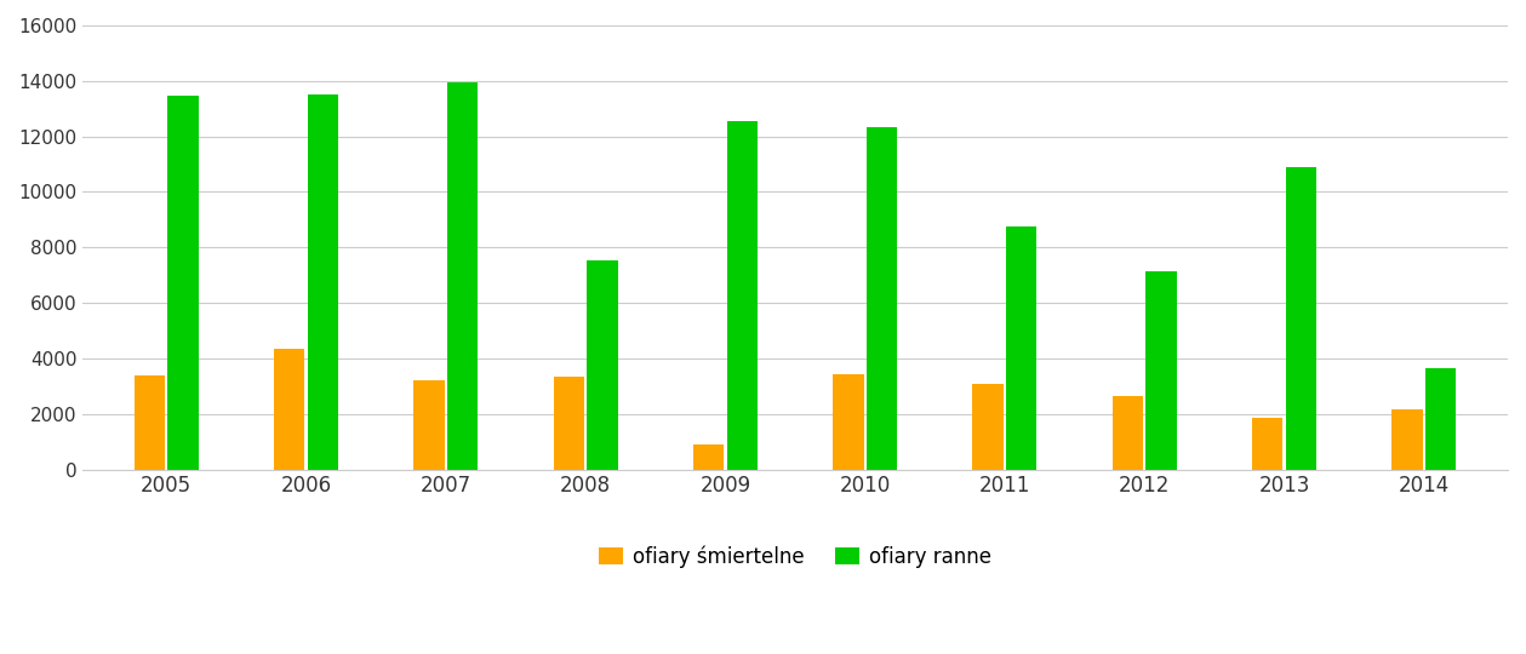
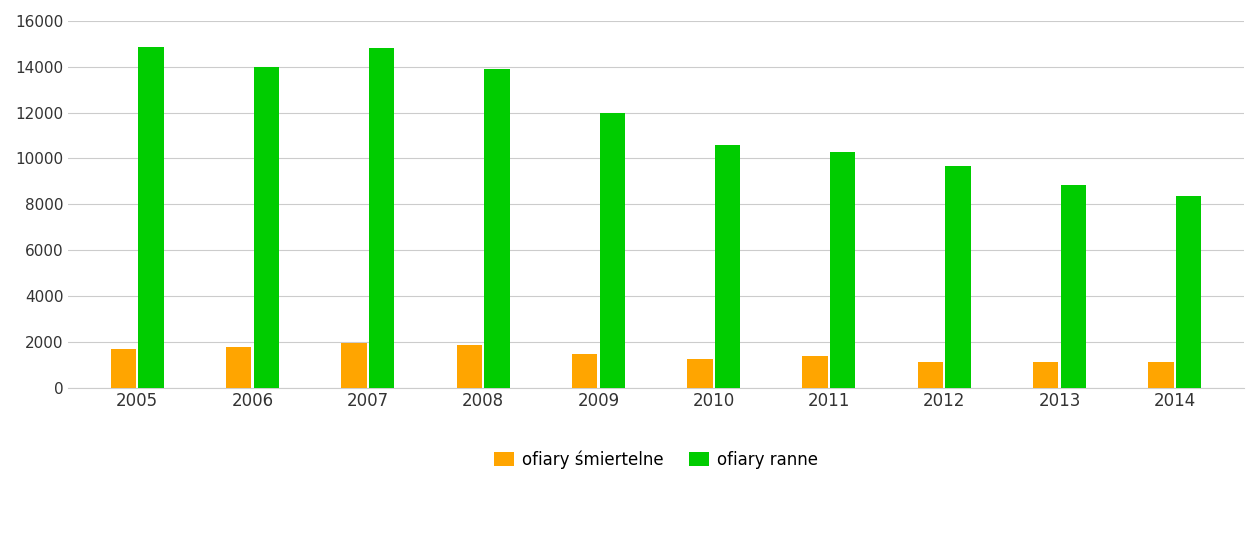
ofiary śmiertelne/2005: 3400 -> 1700
ofiary ranne/2005: 13450 -> 14850
ofiary śmiertelne/2006: 4350 -> 1750
ofiary ranne/2006: 13500 -> 14000
ofiary śmiertelne/2007: 3200 -> 1960
ofiary ranne/2007: 13950 -> 14800
ofiary śmiertelne/2008: 3350 -> 1850
ofiary ranne/2008: 7550 -> 13900
ofiary śmiertelne/2009: 900 -> 1460
ofiary ranne/2009: 12550 -> 12000
ofiary śmiertelne/2010: 3450 -> 1250
ofiary ranne/2010: 12350 -> 10580
ofiary śmiertelne/2011: 3100 -> 1400
ofiary ranne/2011: 8750 -> 10300
ofiary śmiertelne/2012: 2650 -> 1130
ofiary ranne/2012: 7150 -> 9650
ofiary śmiertelne/2013: 1850 -> 1120
ofiary ranne/2013: 10900 -> 8850
ofiary śmiertelne/2014: 2150 -> 1100
ofiary ranne/2014: 3650 -> 8350
